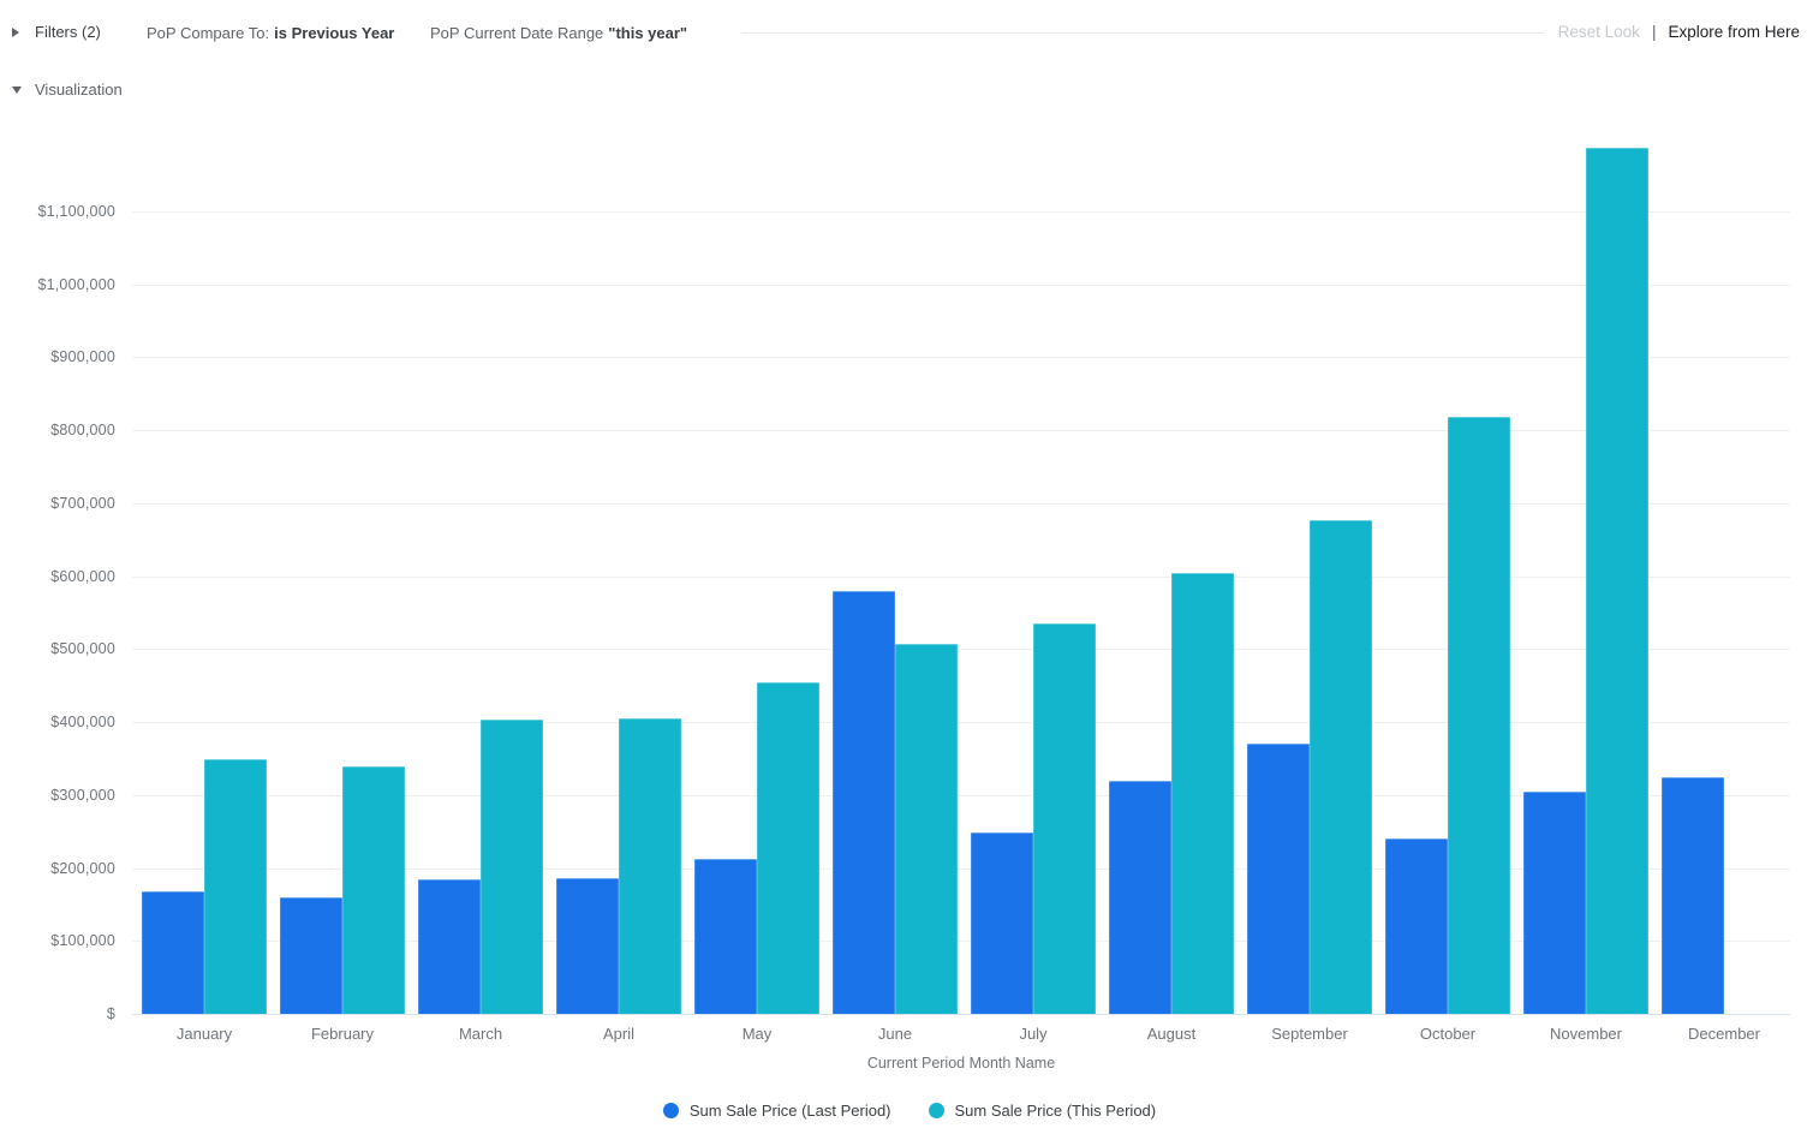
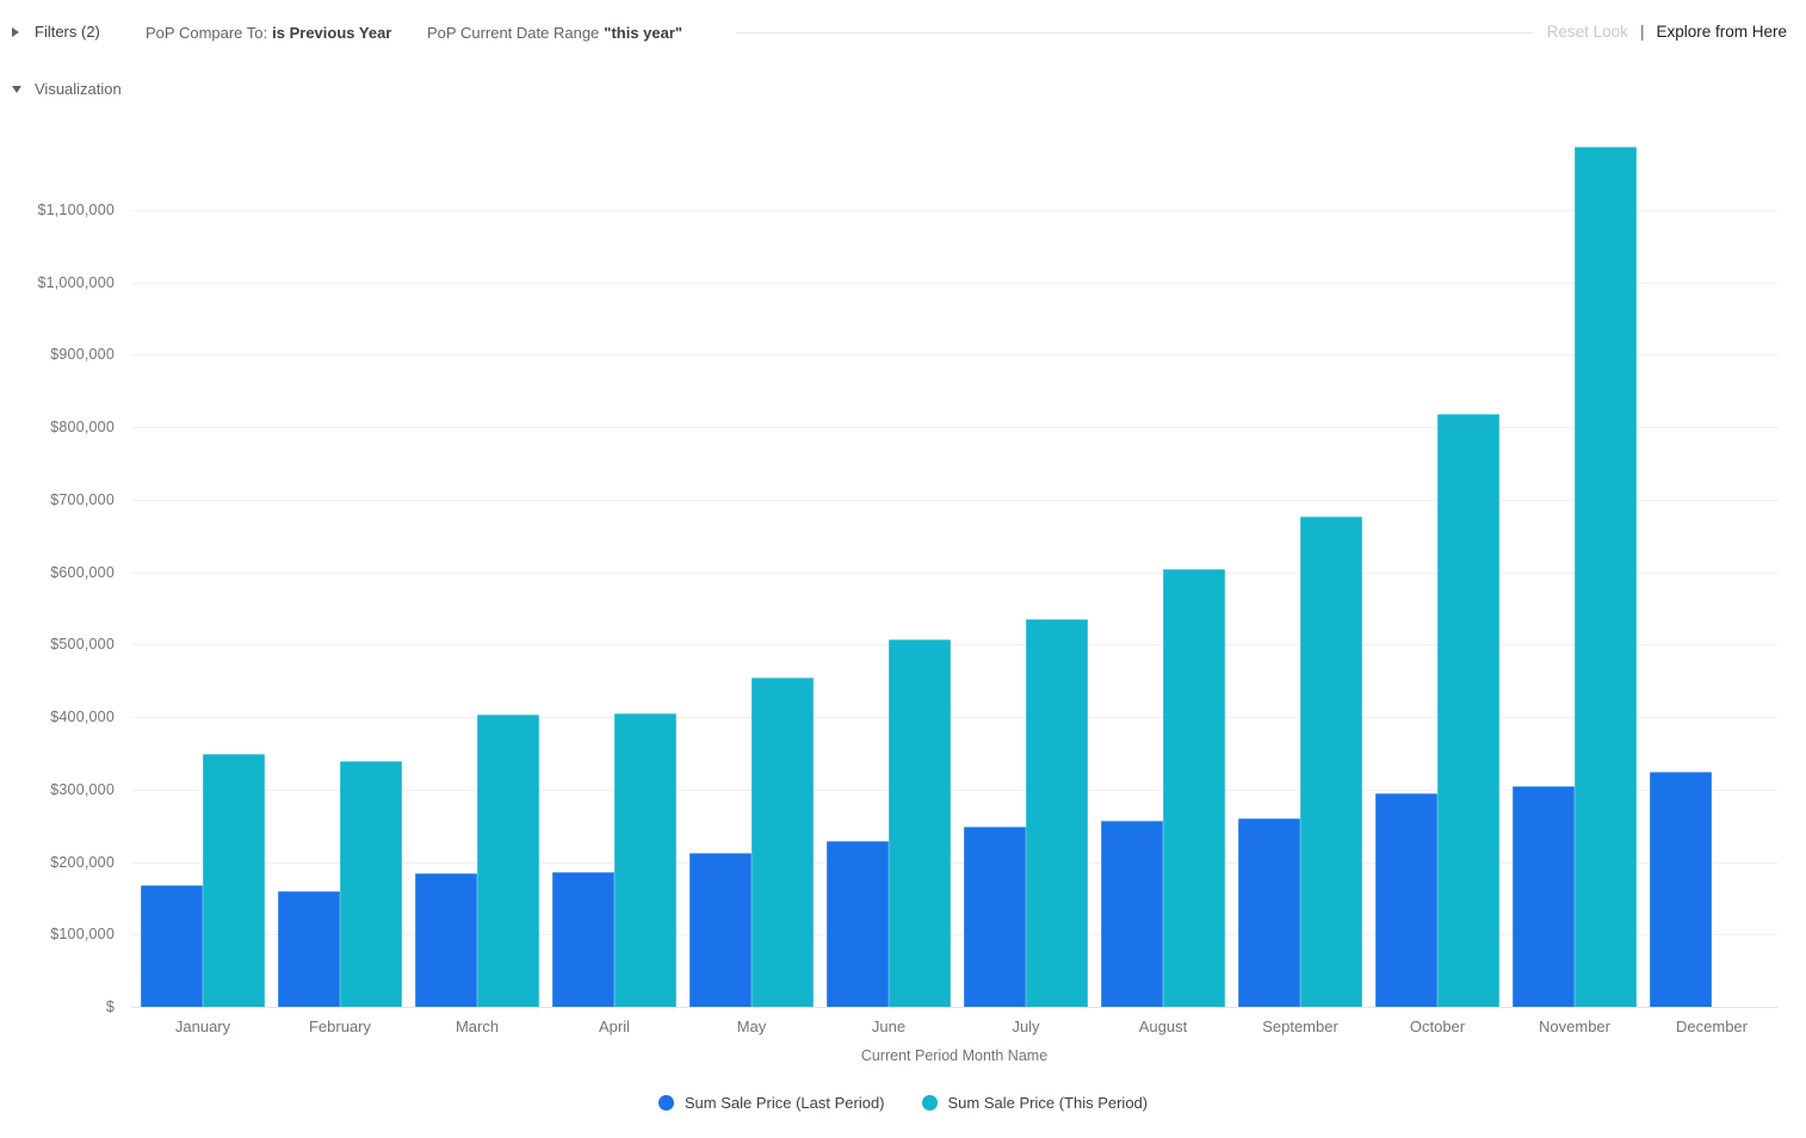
Sum Sale Price (Last Period)/June: $580000 -> $230000
Sum Sale Price (Last Period)/August: $320000 -> $260000
Sum Sale Price (Last Period)/September: $370000 -> $260000
Sum Sale Price (Last Period)/October: $240000 -> $300000
